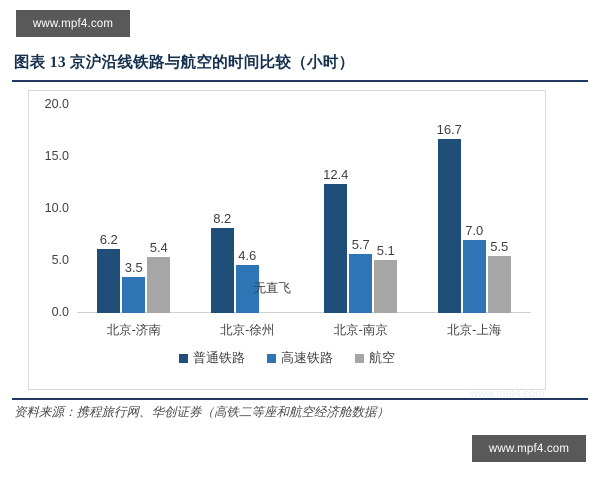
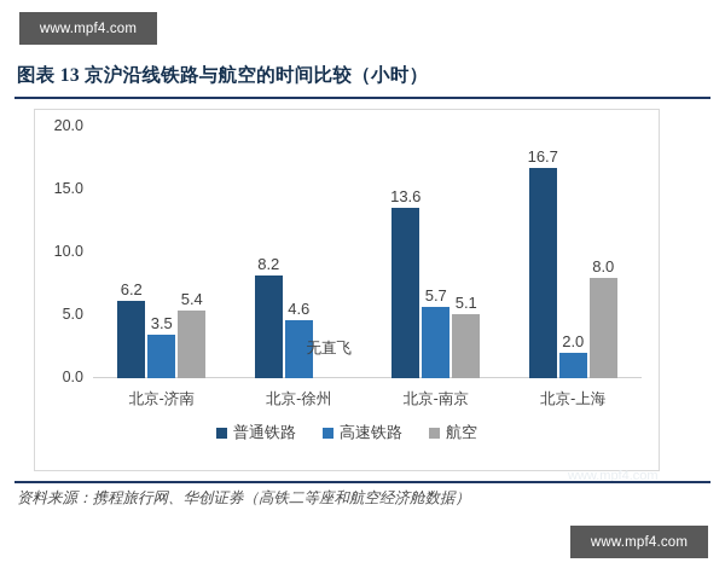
普通铁路/北京-南京: 12.4 -> 13.6
高速铁路/北京-上海: 7.0 -> 2.0
航空/北京-上海: 5.5 -> 8.0
